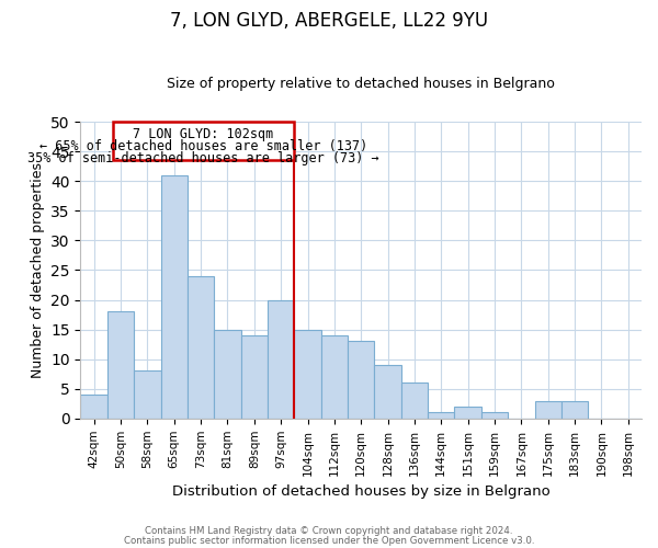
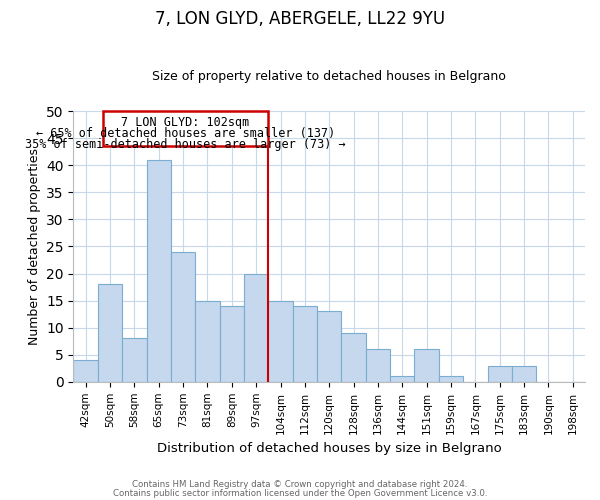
151sqm: 2 -> 6
